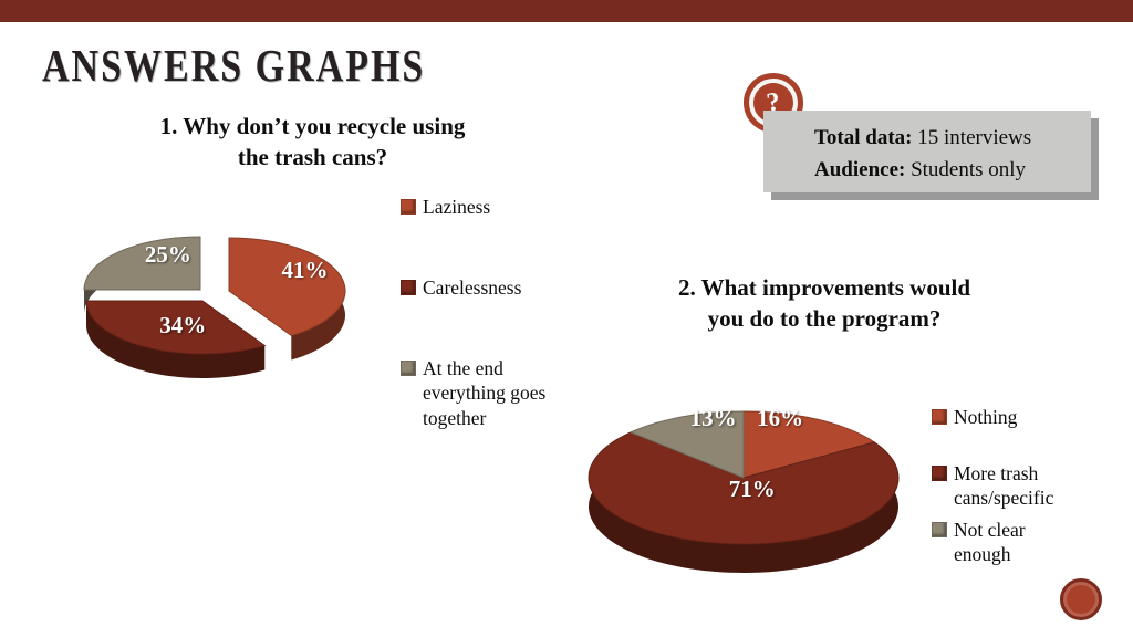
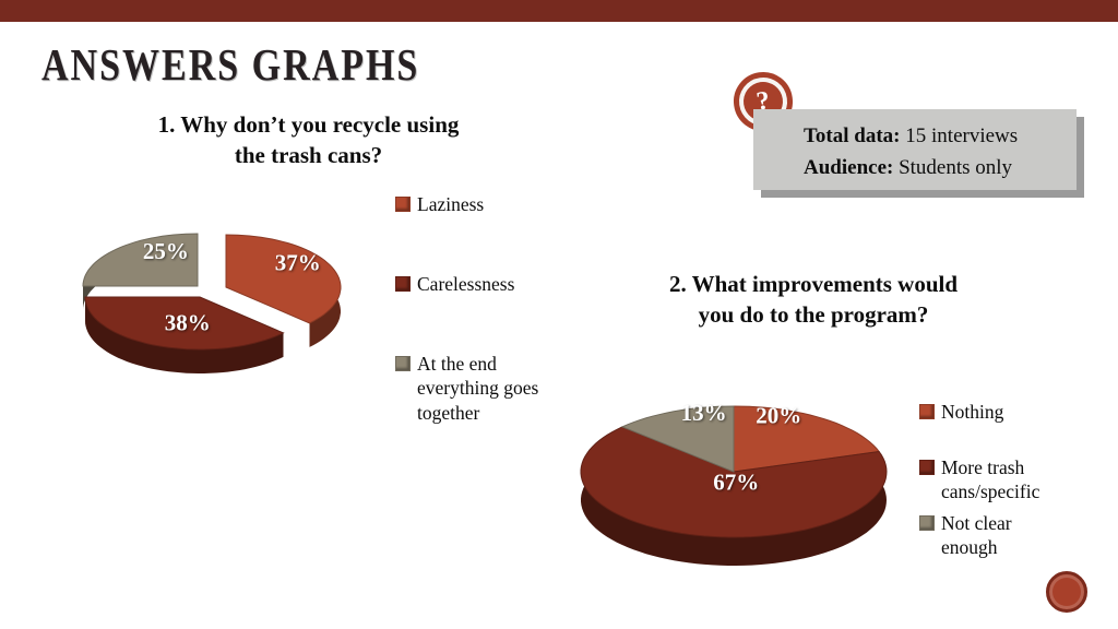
1. Why don’t you recycle using the trash cans?/Laziness: 41% -> 37%
1. Why don’t you recycle using the trash cans?/Carelessness: 34% -> 38%
2. What improvements would you do to the program?/Nothing: 16% -> 20%
2. What improvements would you do to the program?/More trash cans/specific: 71% -> 67%
